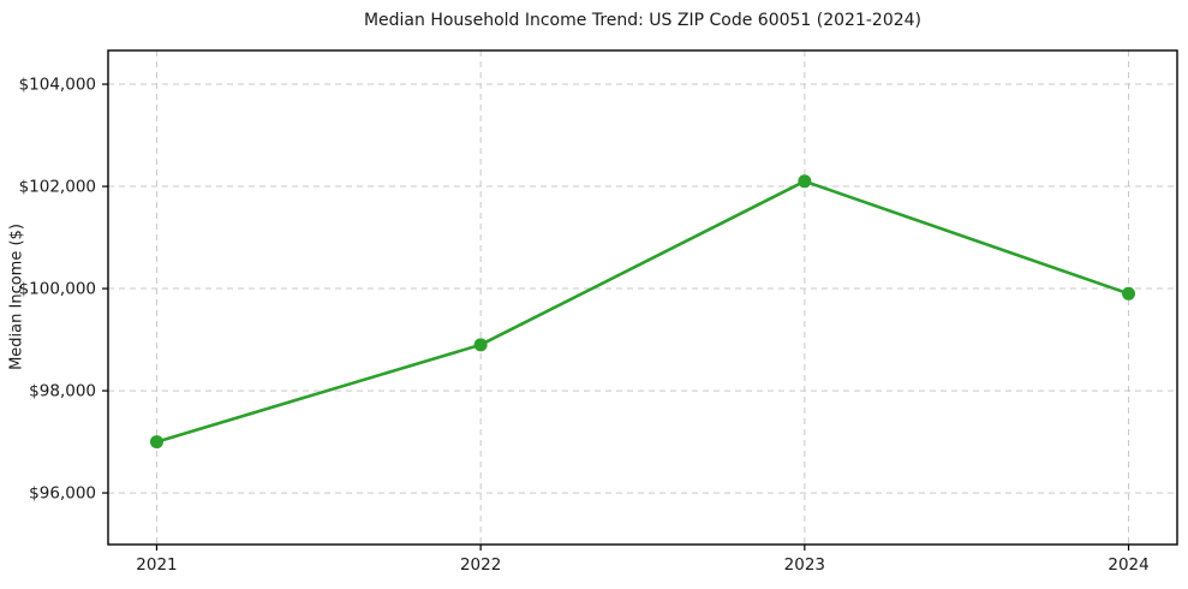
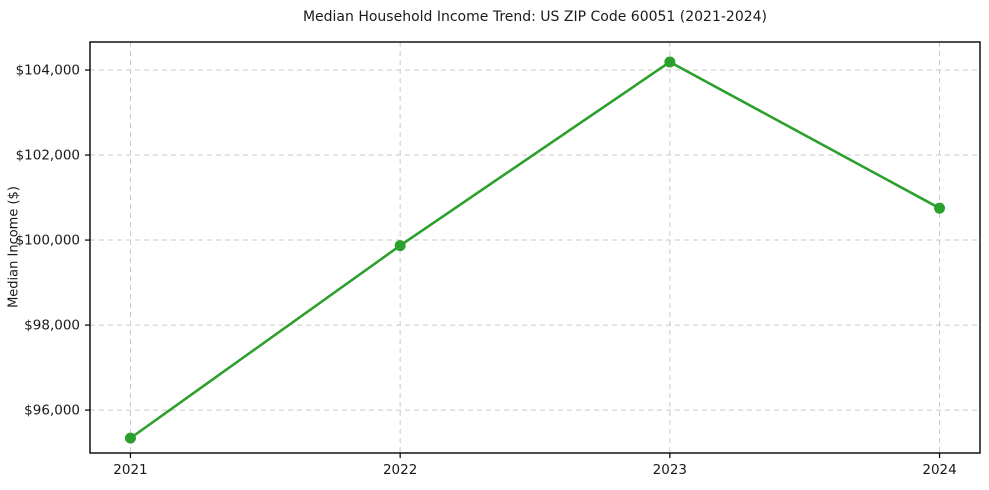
2021: $97000 -> $95300
2022: $98900 -> $99900
2023: $102100 -> $104200
2024: $99900 -> $100800
